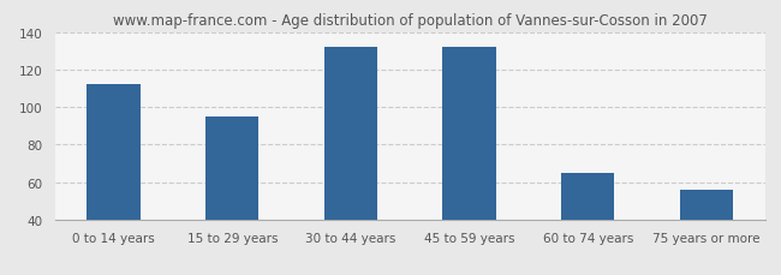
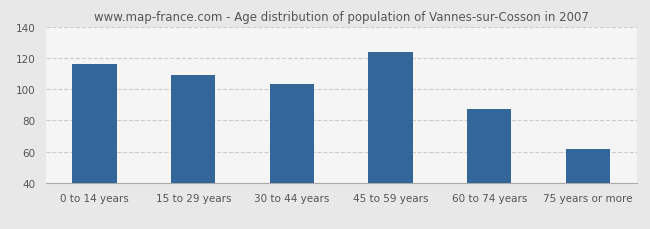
0 to 14 years: 112 -> 116
15 to 29 years: 95 -> 109
30 to 44 years: 132 -> 103
45 to 59 years: 132 -> 124
60 to 74 years: 65 -> 87
75 years or more: 56 -> 62
